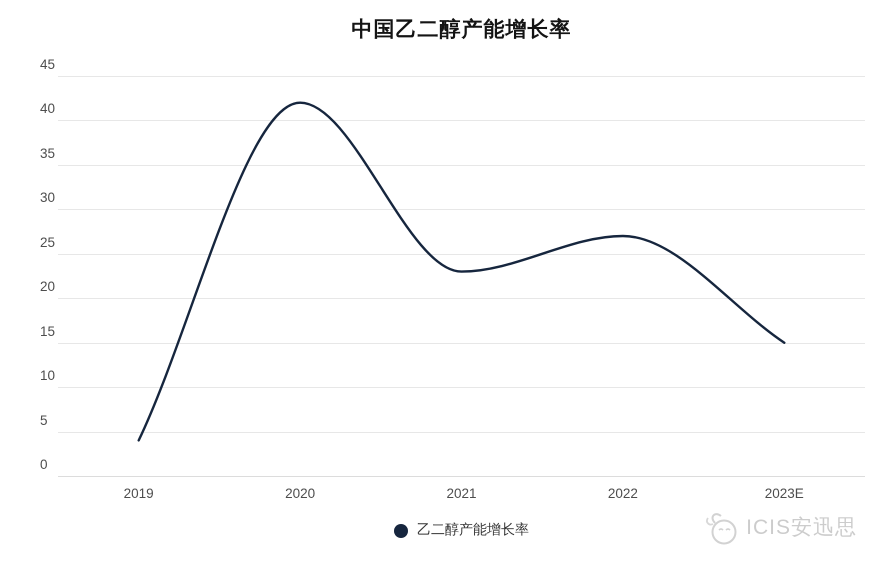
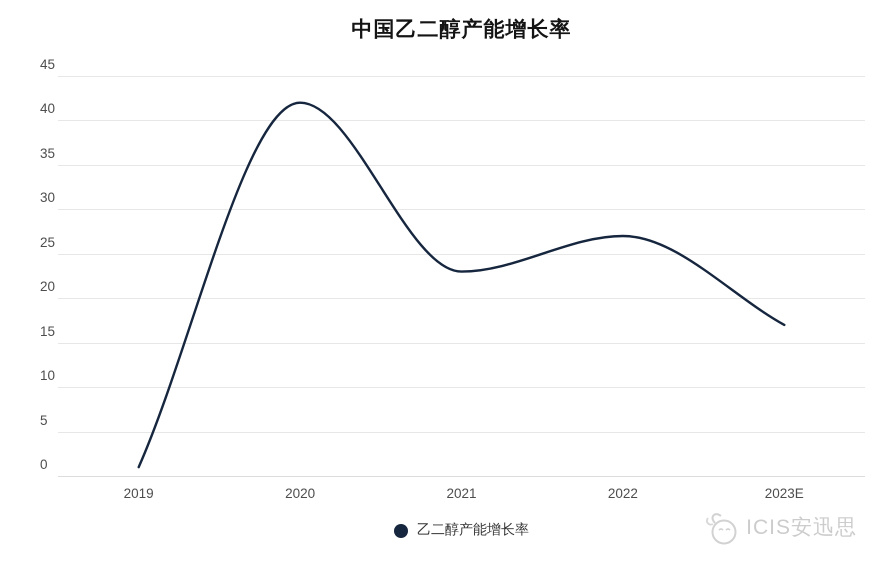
2019: 4 -> 1
2023E: 15 -> 17
